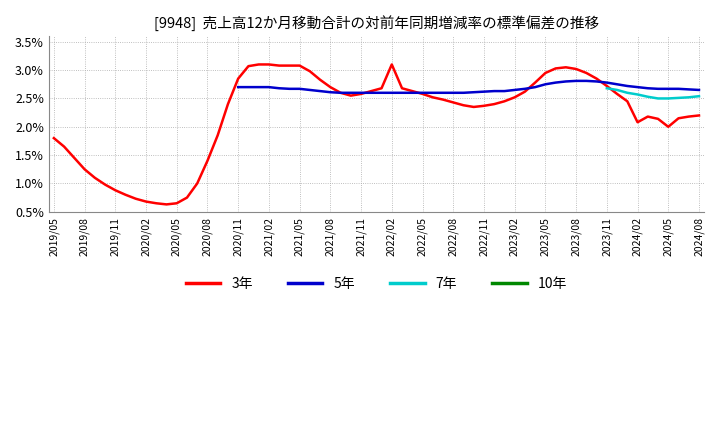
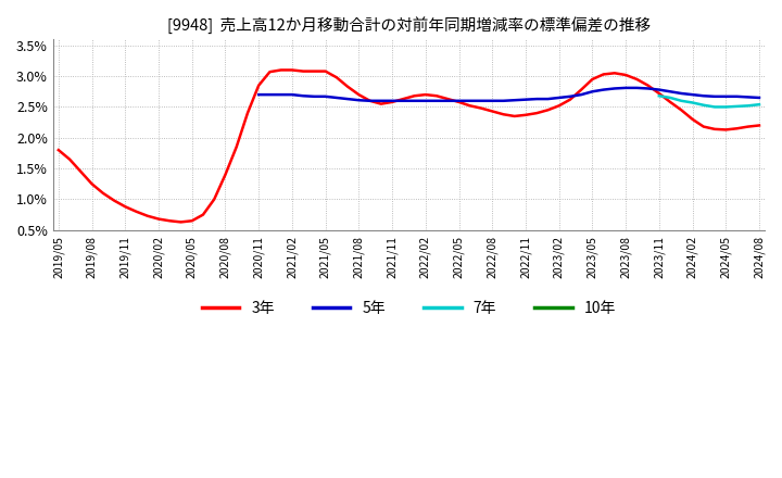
3年/2022/02: 3.10% -> 2.70%
3年/2024/02: 2.08% -> 2.30%
3年/2024/05: 2.00% -> 2.13%
